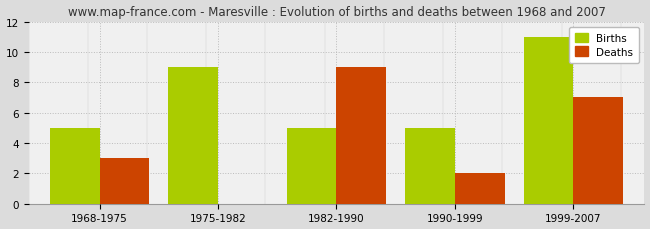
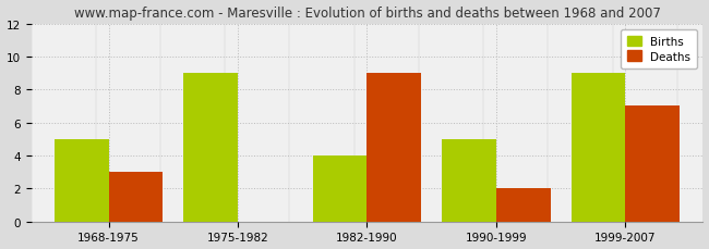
Births/1982-1990: 5 -> 4
Births/1999-2007: 11 -> 9
